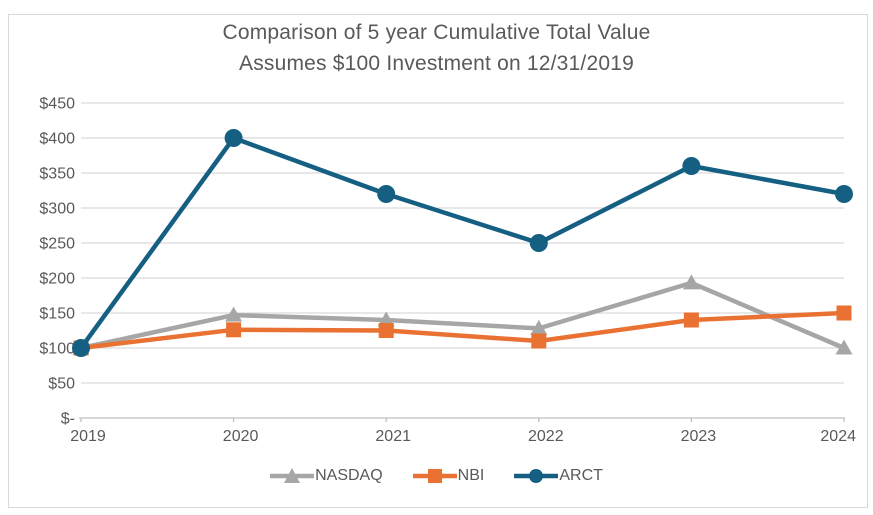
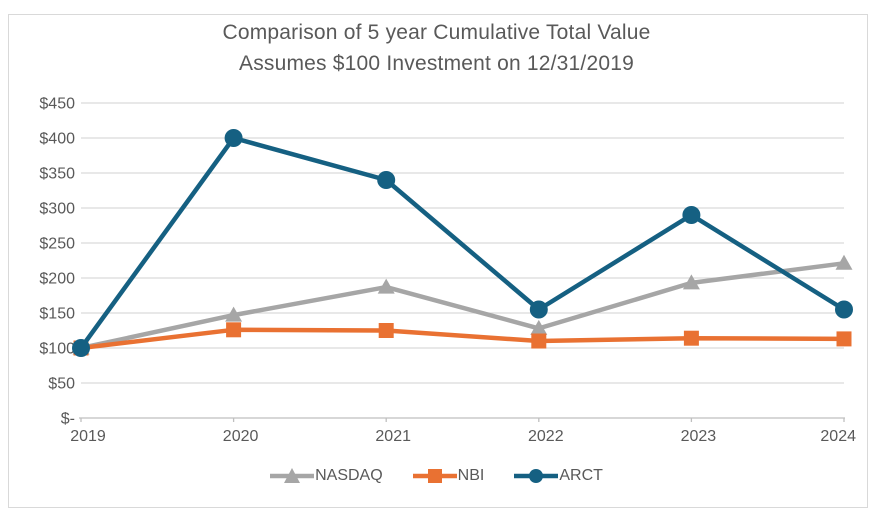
NASDAQ/2021: $140 -> $190
ARCT/2021: $320 -> $340
ARCT/2022: $250 -> $160
NBI/2023: $140 -> $110
ARCT/2023: $360 -> $290
NASDAQ/2024: $100 -> $220
NBI/2024: $150 -> $110
ARCT/2024: $320 -> $160
